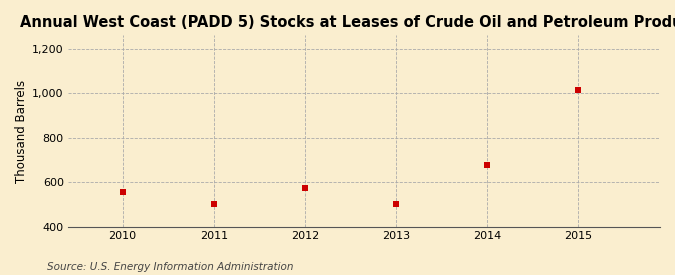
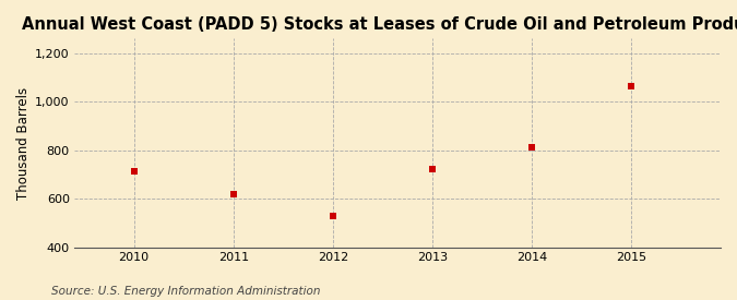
2010: 555 -> 715
2011: 500 -> 620
2012: 575 -> 530
2013: 500 -> 720
2014: 675 -> 810
2015: 1,015 -> 1,065
